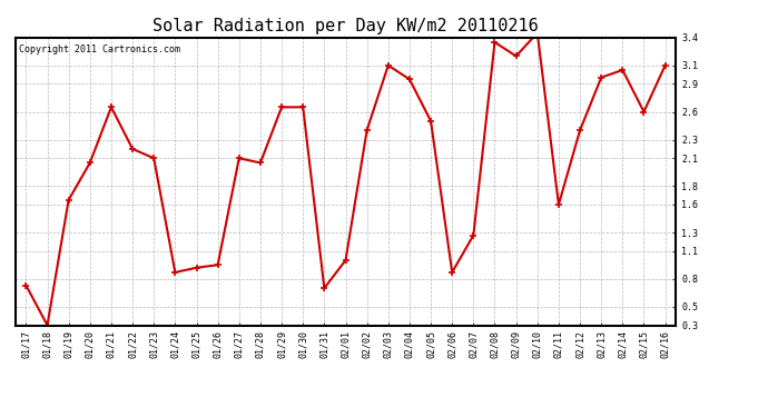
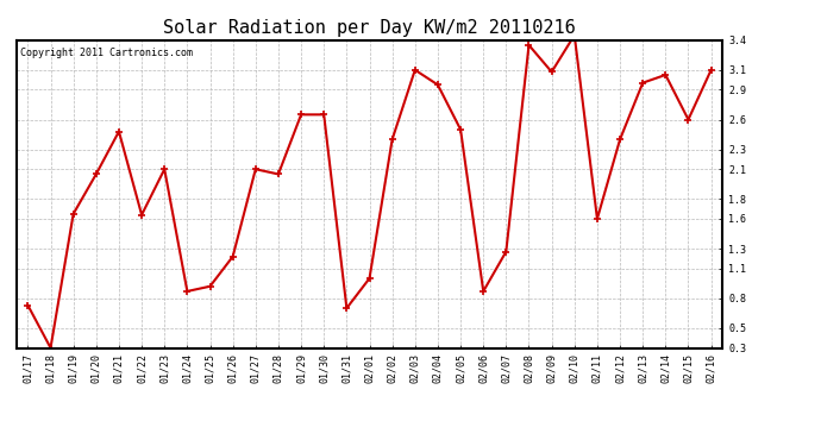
01/21: 2.65 -> 2.48
01/22: 2.20 -> 1.64
01/26: 0.95 -> 1.22
02/09: 3.20 -> 3.08
